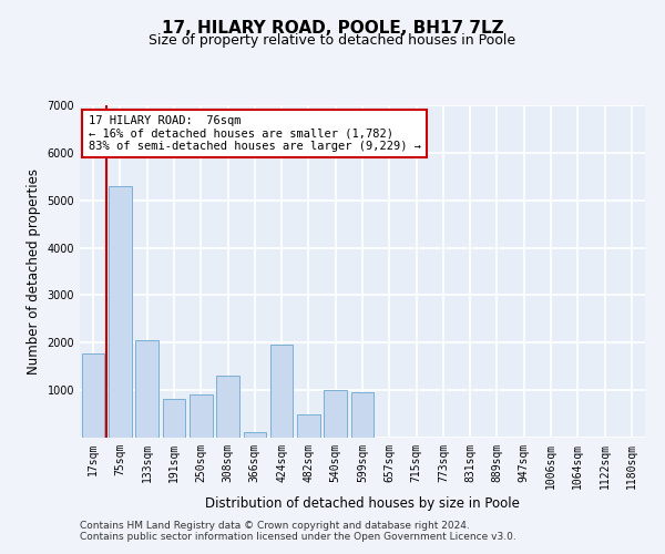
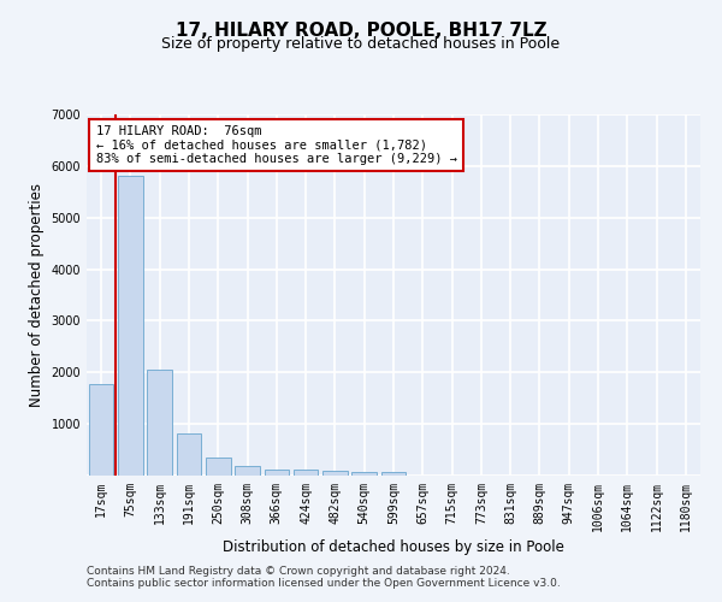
75sqm: 5300 -> 5800
250sqm: 900 -> 340
308sqm: 1300 -> 200
424sqm: 1950 -> 110
482sqm: 500 -> 100
540sqm: 1000 -> 80
599sqm: 950 -> 80
